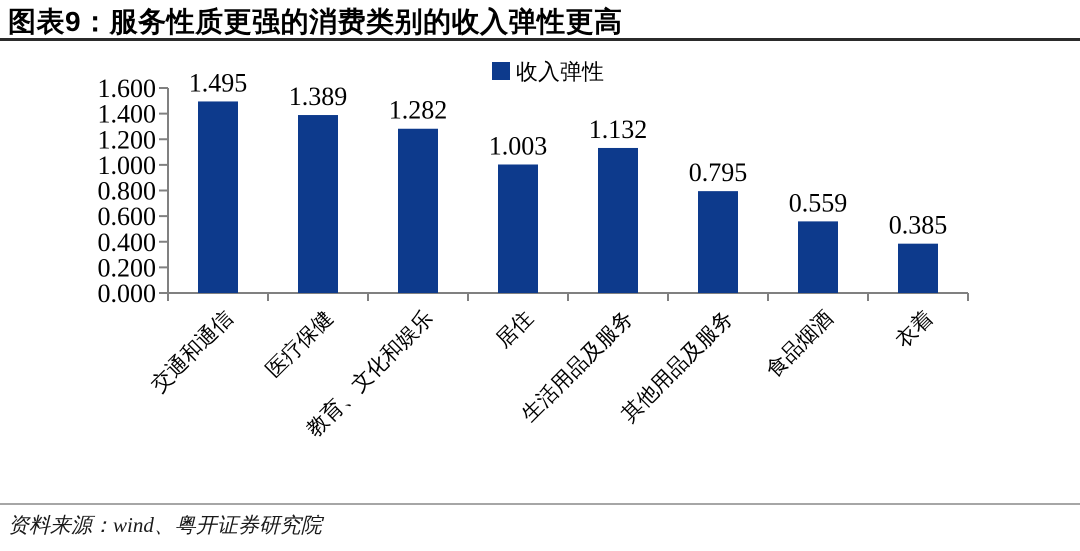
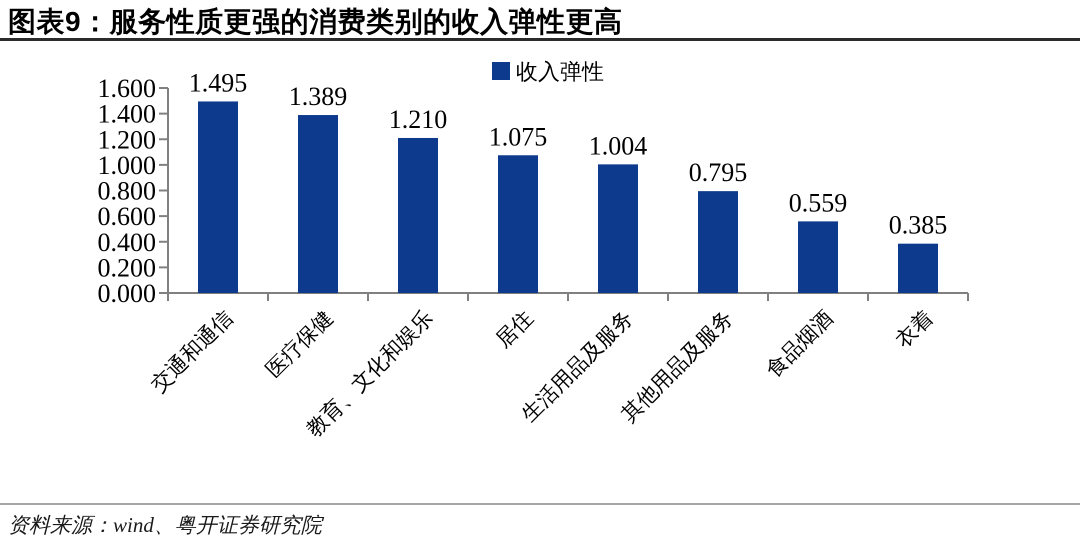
教育、文化和娱乐: 1.282 -> 1.210
居住: 1.003 -> 1.075
生活用品及服务: 1.132 -> 1.004
